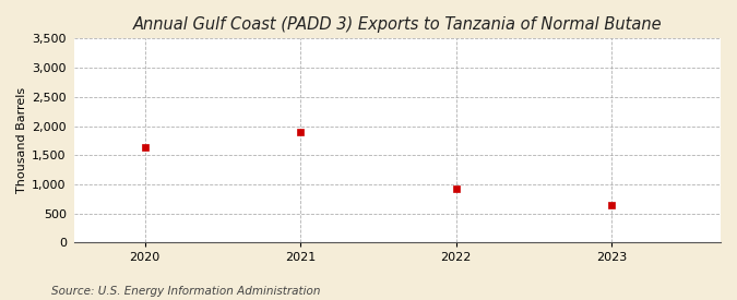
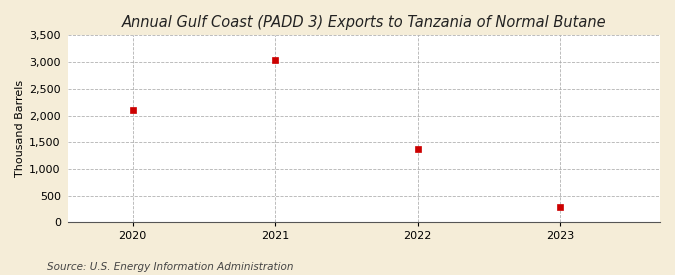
2020: 1,640 -> 2,110
2021: 1,900 -> 3,050
2022: 920 -> 1,380
2023: 640 -> 290
